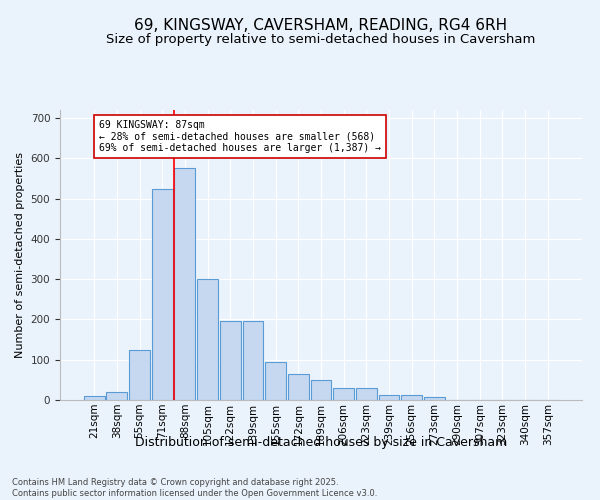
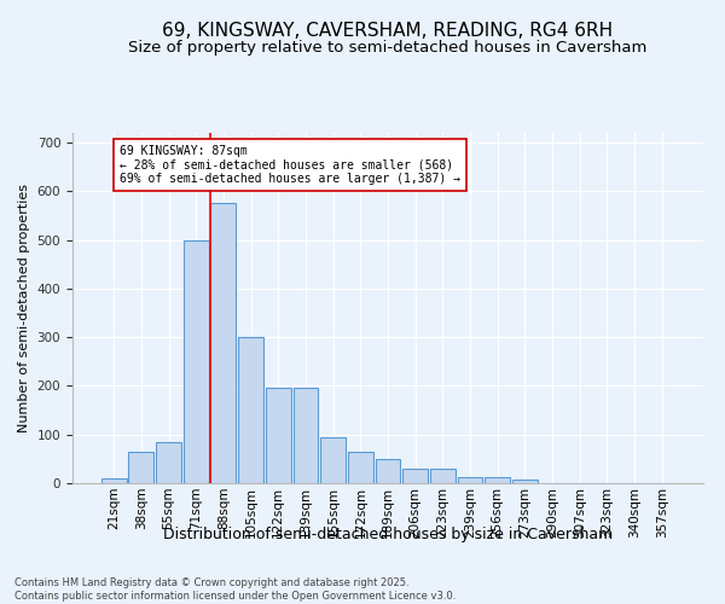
38sqm: 20 -> 65
55sqm: 125 -> 85
71sqm: 525 -> 500
